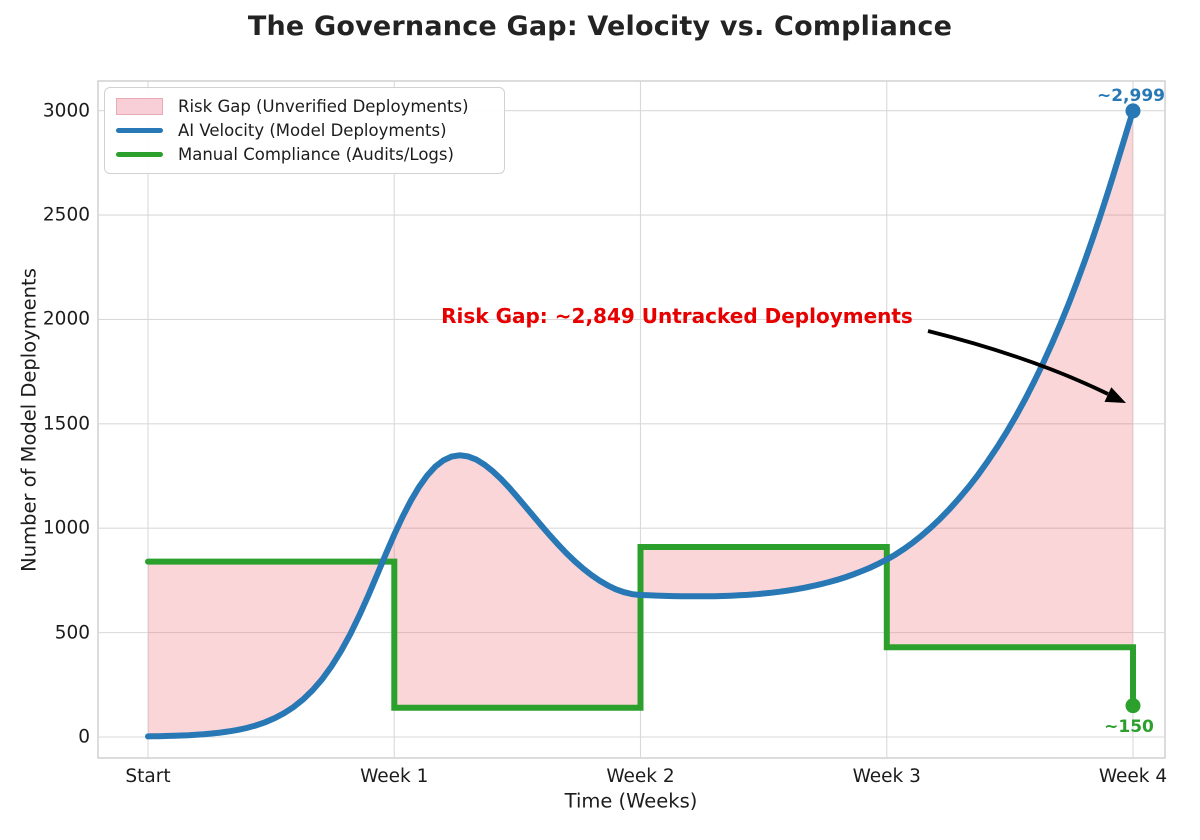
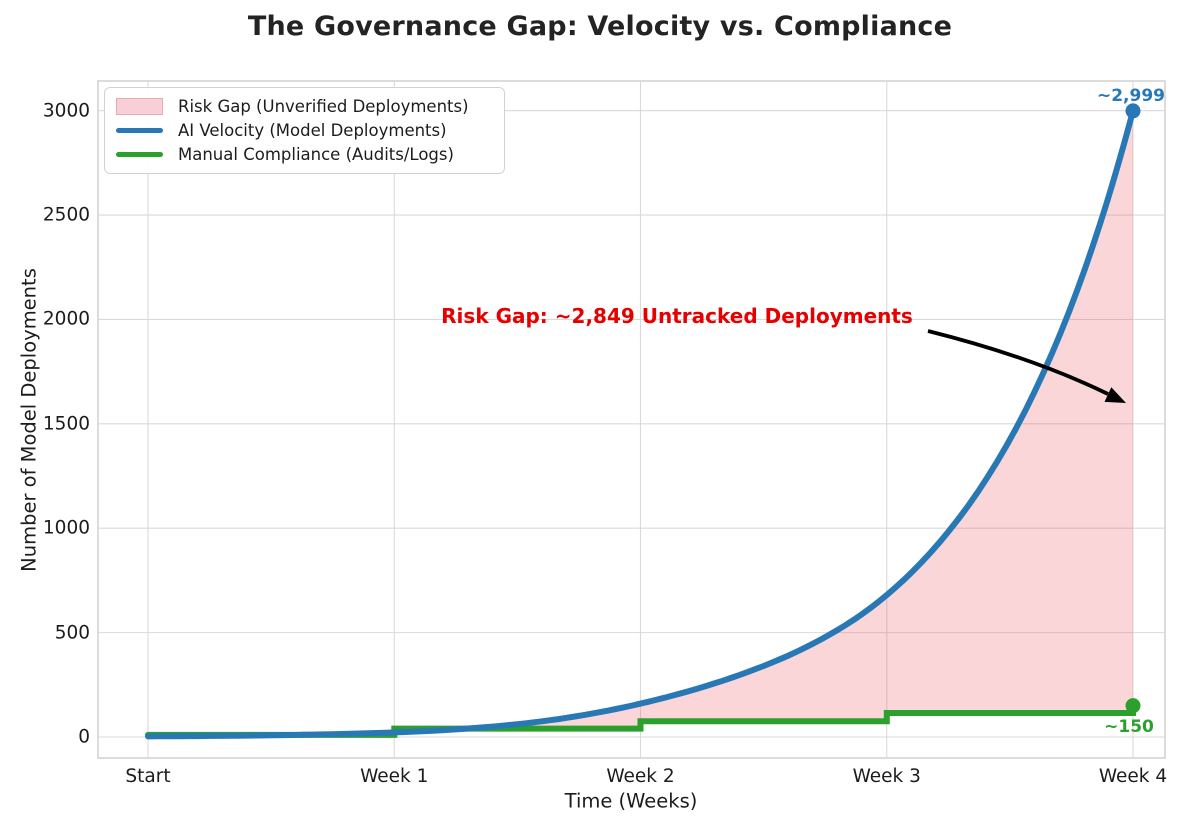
Manual Compliance (Audits/Logs)/Start: 840 -> 10
AI Velocity (Model Deployments)/Week 1: 970 -> 20
Manual Compliance (Audits/Logs)/Week 1: 140 -> 40
AI Velocity (Model Deployments)/Week 2: 680 -> 160
Manual Compliance (Audits/Logs)/Week 2: 910 -> 80
AI Velocity (Model Deployments)/Week 3: 850 -> 680
Manual Compliance (Audits/Logs)/Week 3: 430 -> 120
